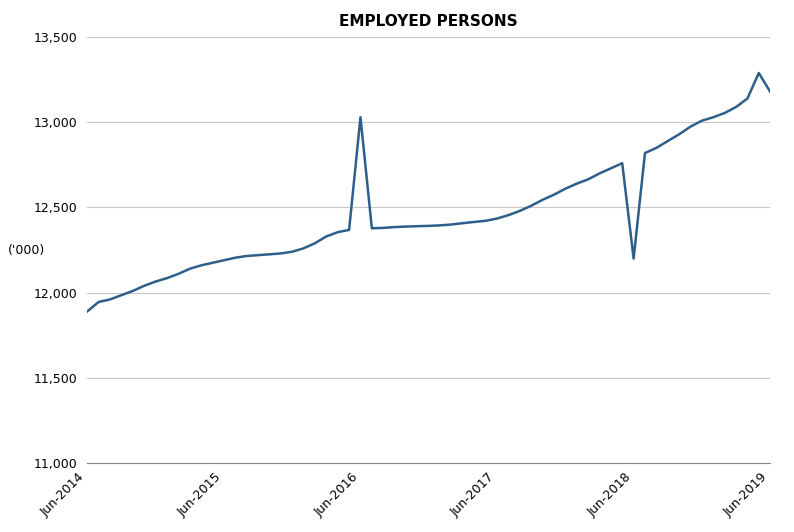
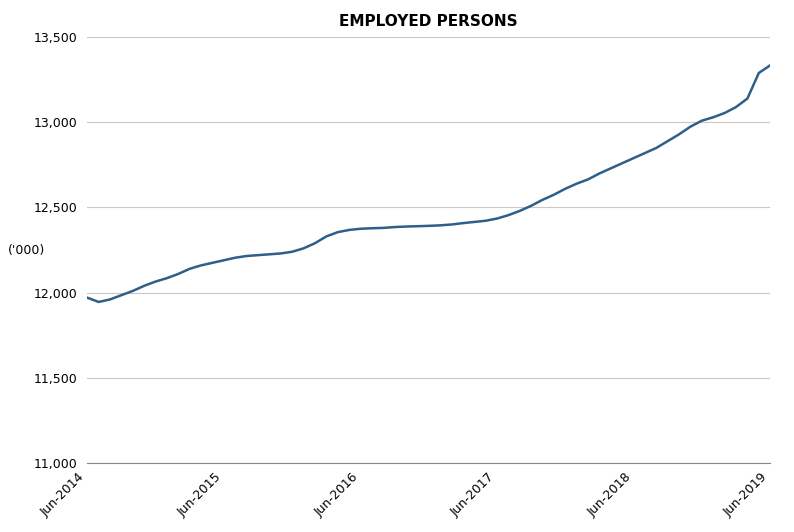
Jun-2014: 11,890 -> 11,970
Jun-2016: 13,030 -> 12,380
Jun-2018: 12,200 -> 12,790
Jun-2019: 13,180 -> 13,340
